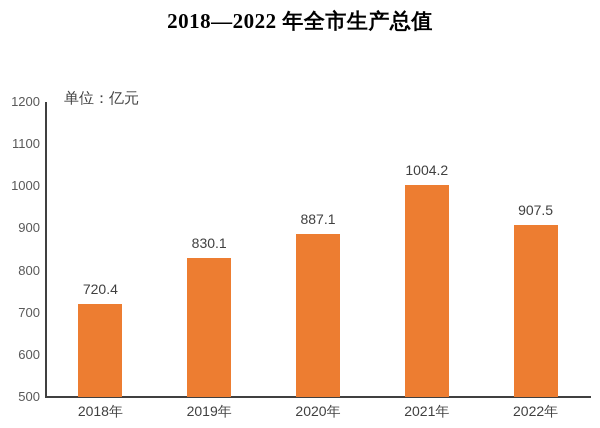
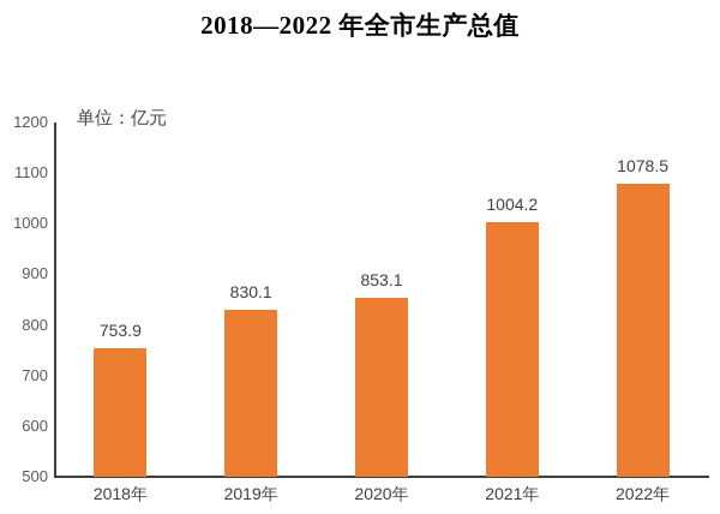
2018年: 720.4 -> 753.9
2020年: 887.1 -> 853.1
2022年: 907.5 -> 1078.5
